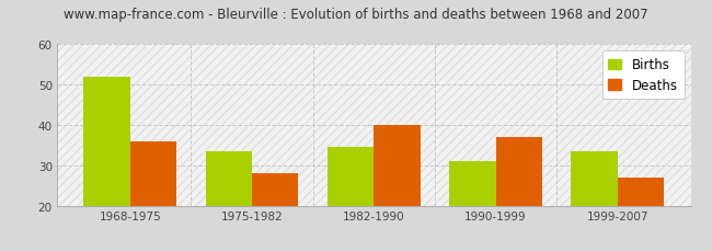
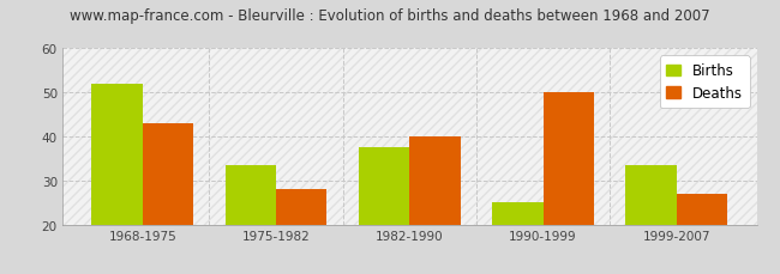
Deaths/1968-1975: 36 -> 43
Births/1982-1990: 34.5 -> 37.5
Births/1990-1999: 31.0 -> 25.0
Deaths/1990-1999: 37 -> 50
